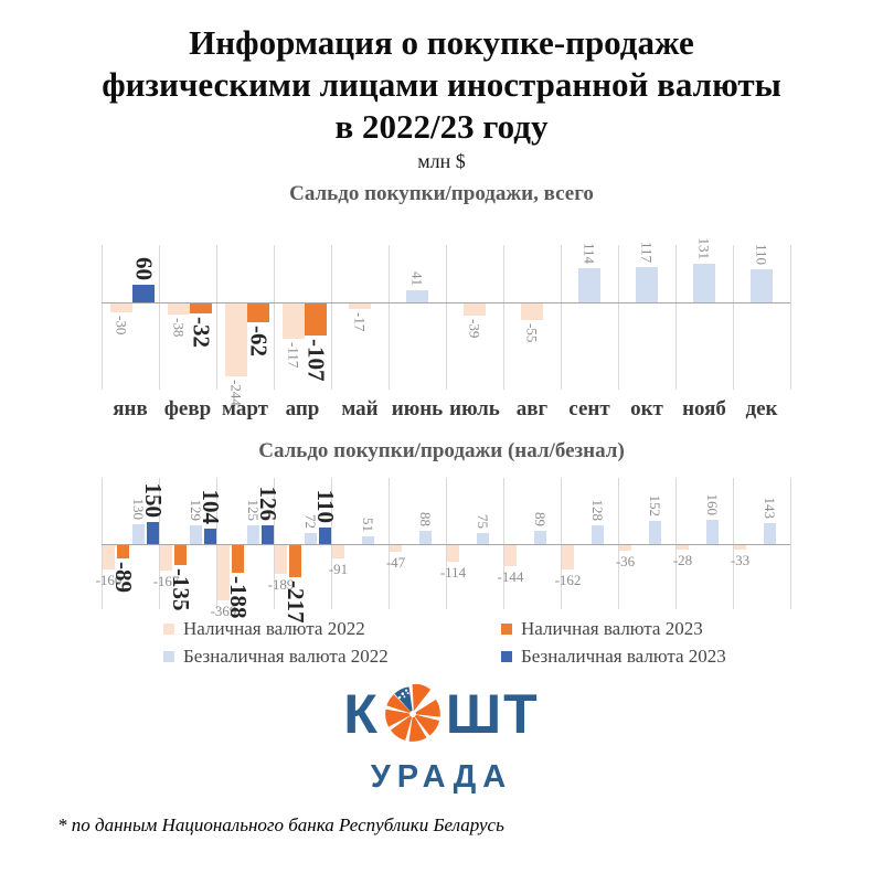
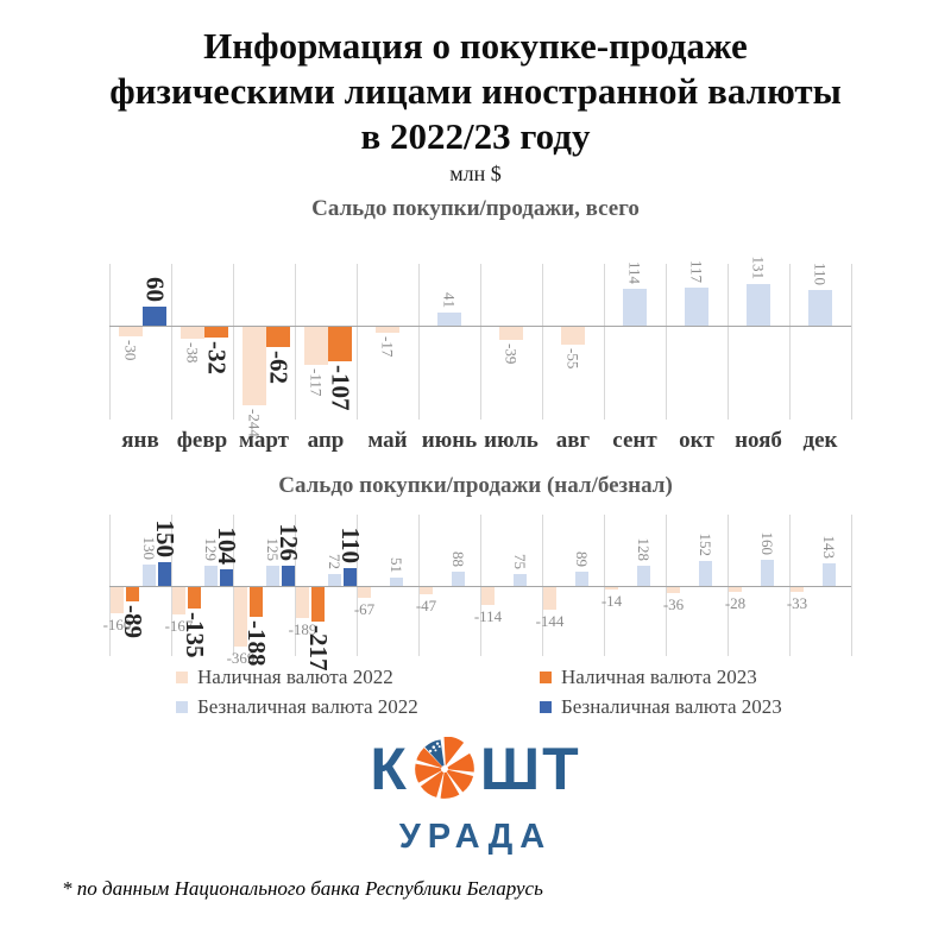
Сальдо покупки/продажи (нал/безнал)/Наличная валюта 2022/май: -91 -> -67
Сальдо покупки/продажи (нал/безнал)/Наличная валюта 2022/сент: -162 -> -14
